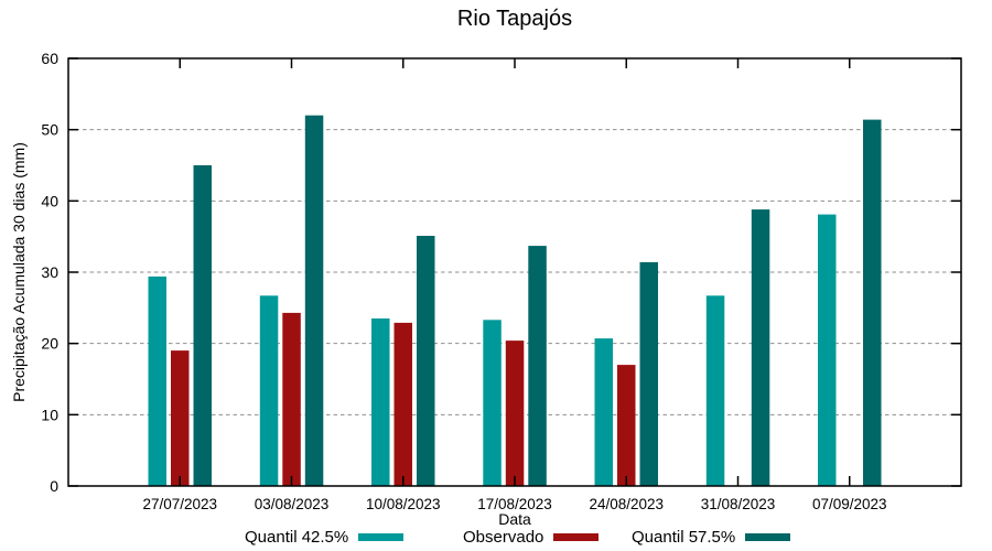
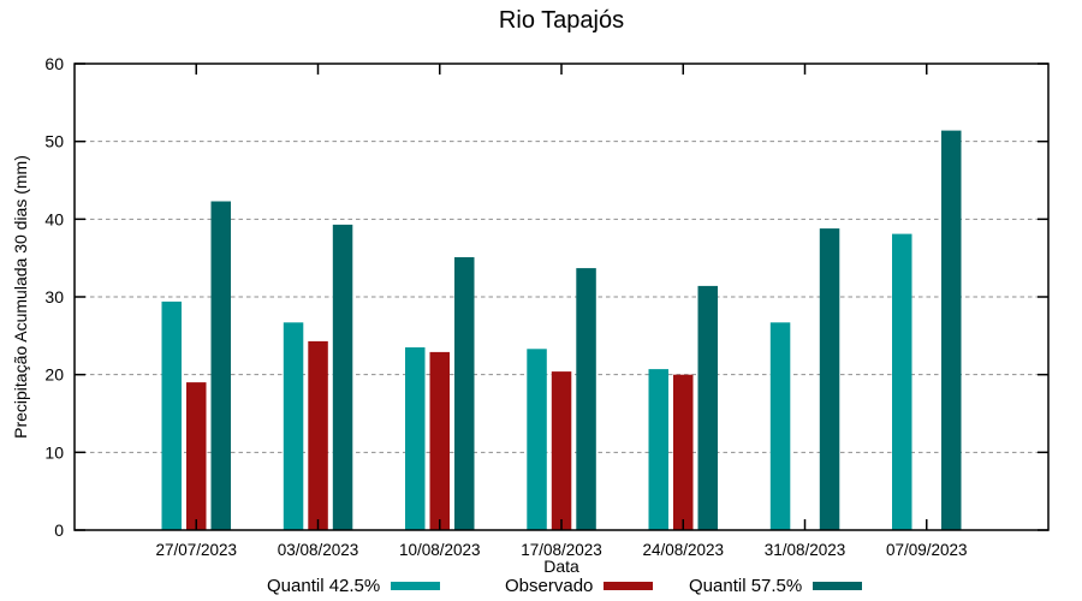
Quantil 57.5%/27/07/2023: 45 -> 42
Quantil 57.5%/03/08/2023: 52 -> 39
Observado/24/08/2023: 17 -> 20
